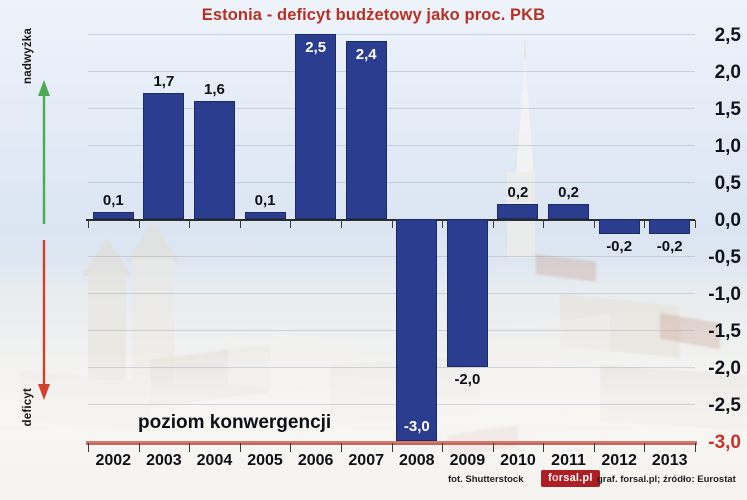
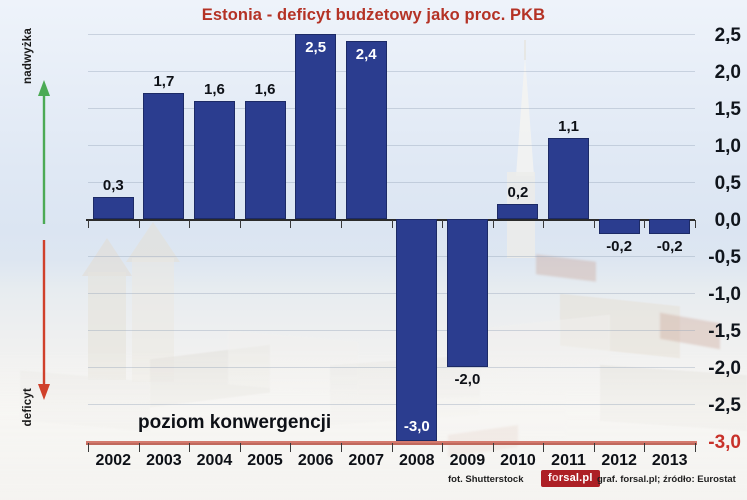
2002: 0,1 -> 0,3
2005: 0,1 -> 1,6
2011: 0,2 -> 1,1
